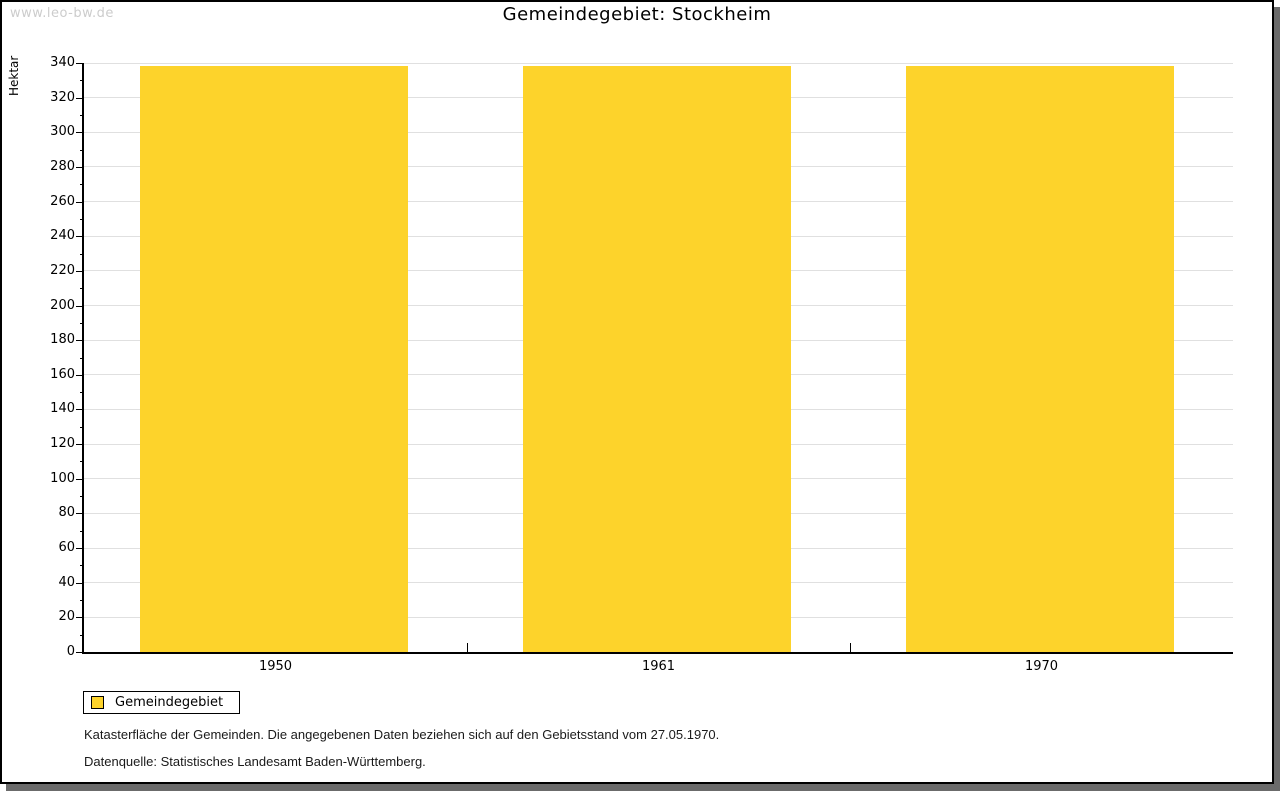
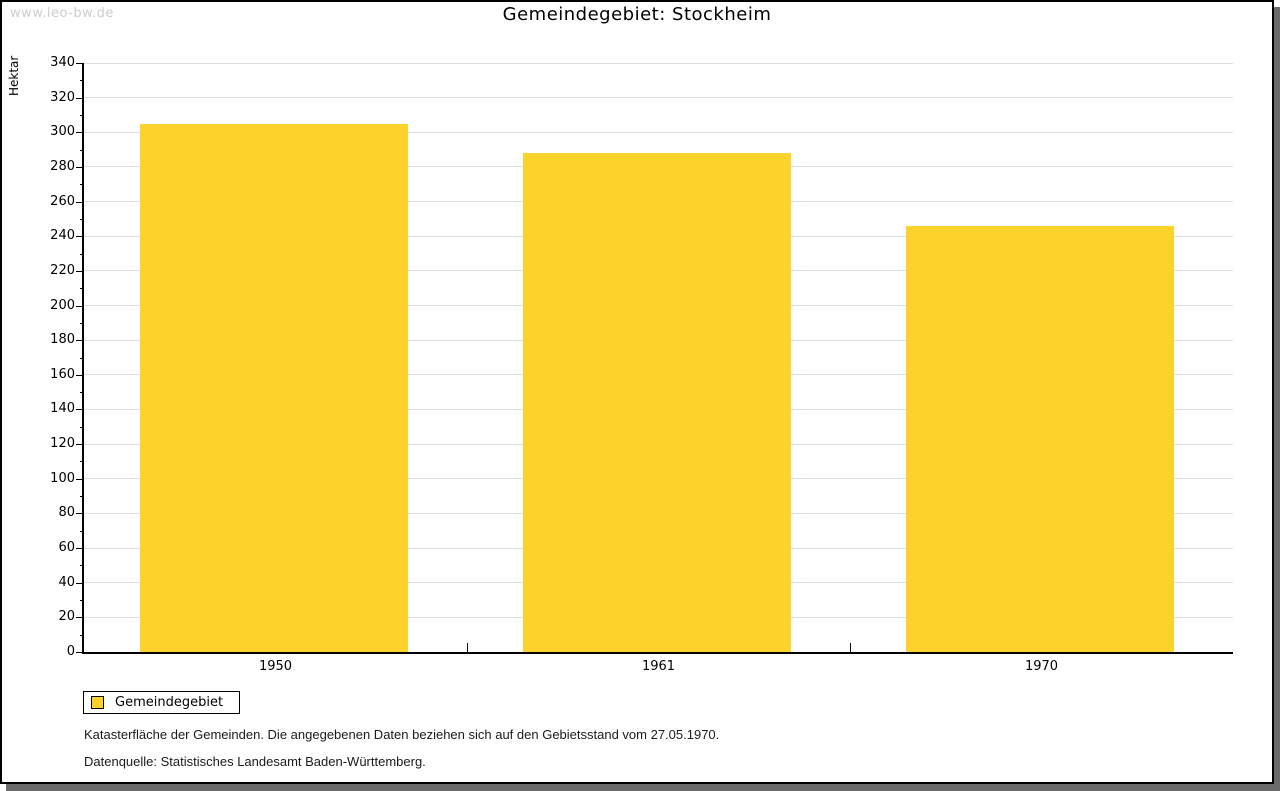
1950: 338 -> 305
1961: 338 -> 288
1970: 338 -> 246
